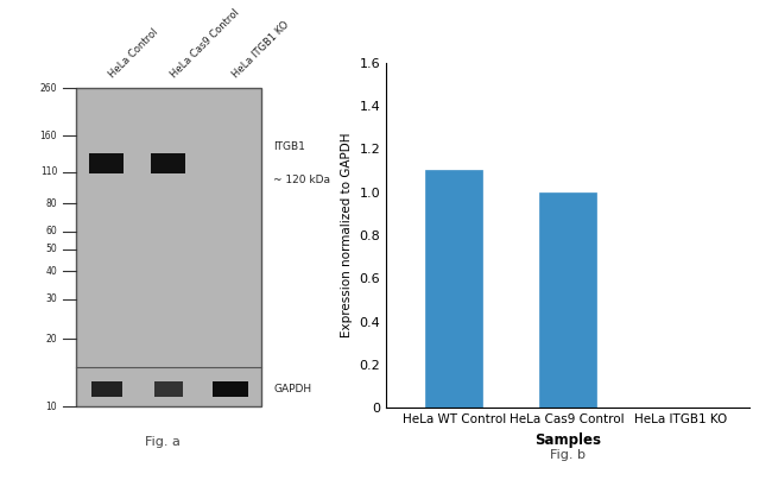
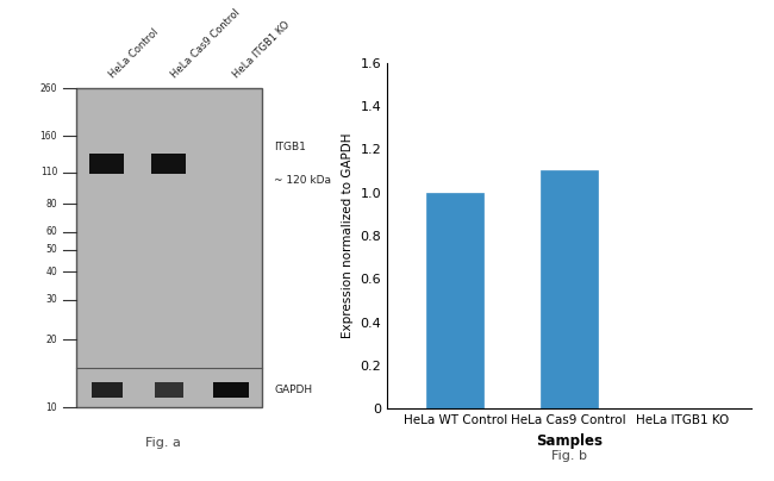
HeLa WT Control: 1.1 -> 1.0
HeLa Cas9 Control: 1.0 -> 1.1
